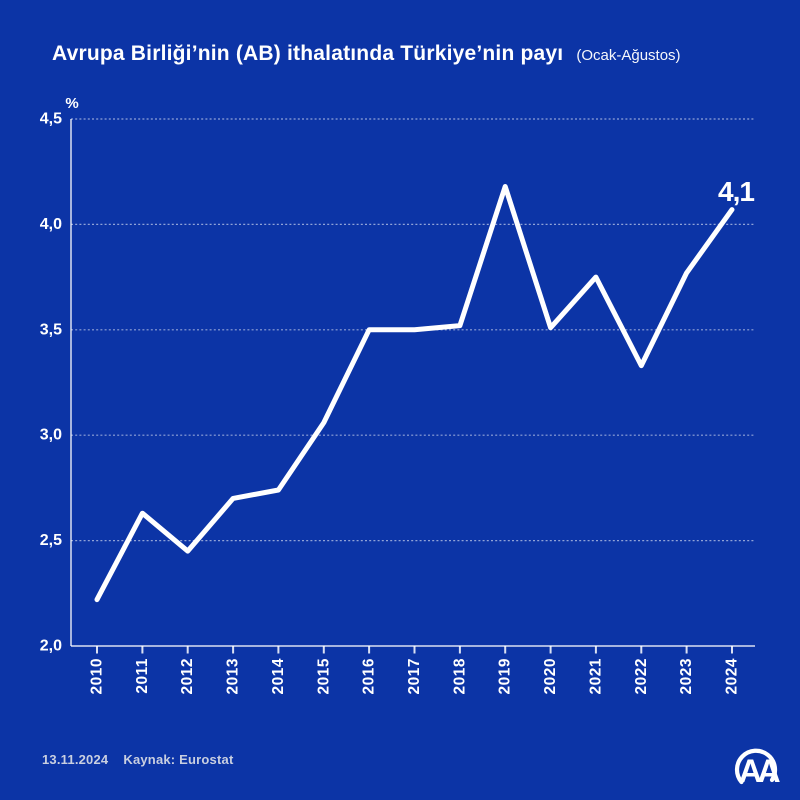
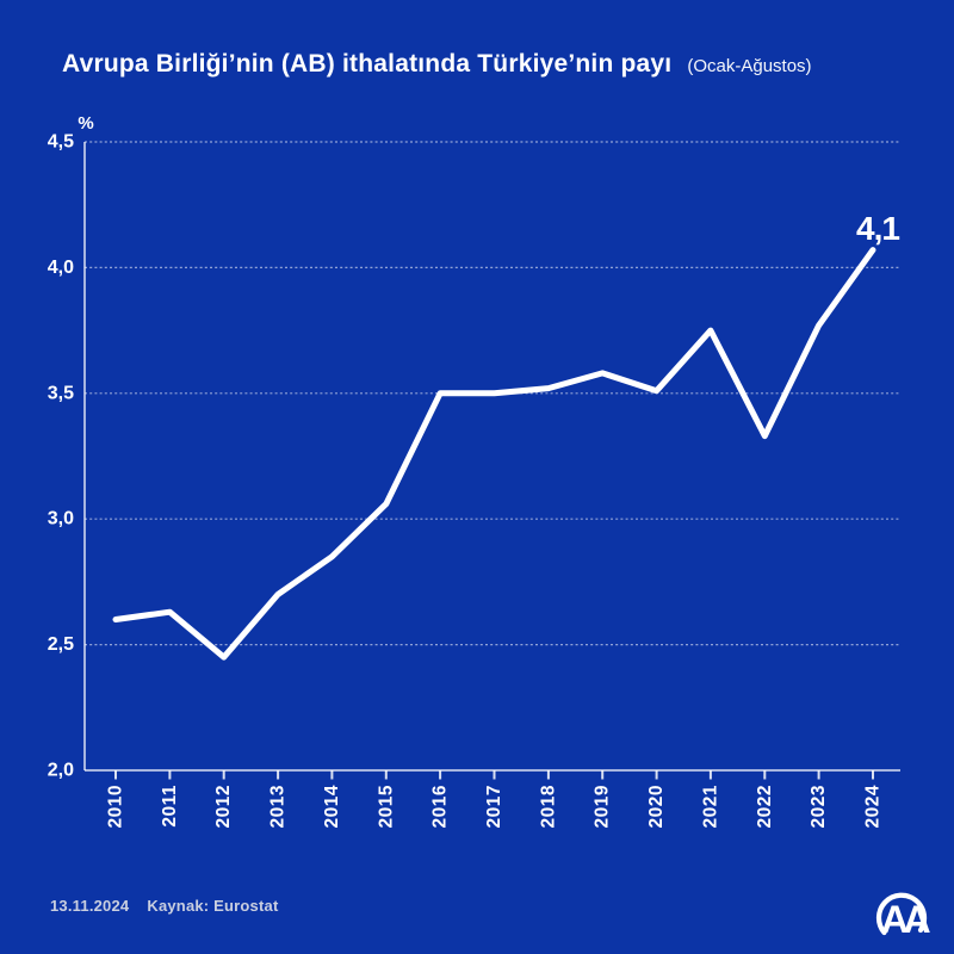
2010: 2,22 -> 2,60
2014: 2,74 -> 2,85
2019: 4,18 -> 3,58
